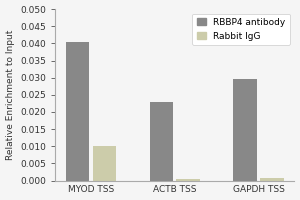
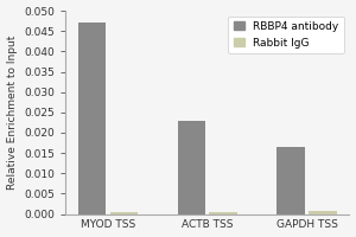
RBBP4 antibody/MYOD TSS: 0.0405 -> 0.0470
Rabbit IgG/MYOD TSS: 0.0100 -> 0.0006
RBBP4 antibody/GAPDH TSS: 0.0295 -> 0.0165
